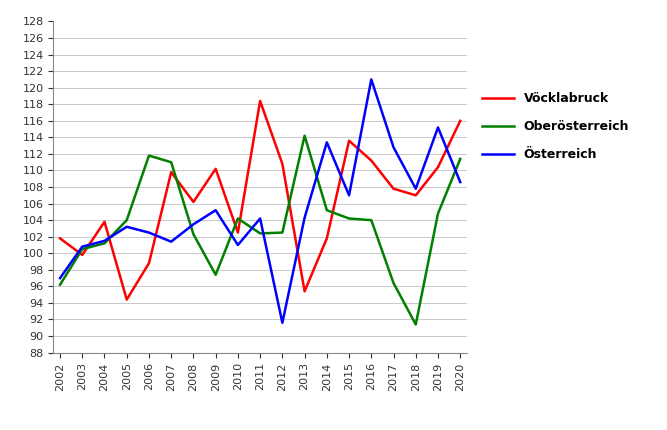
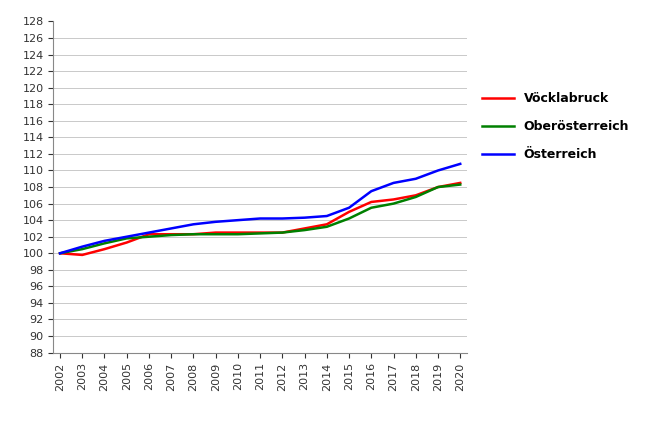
Vöcklabruck/2002: 101.8 -> 100.0
Oberösterreich/2002: 96.2 -> 100.0
Österreich/2002: 97.0 -> 100.0
Vöcklabruck/2004: 103.8 -> 100.5
Vöcklabruck/2005: 94.4 -> 101.3
Oberösterreich/2005: 104.0 -> 101.8
Österreich/2005: 103.2 -> 102.0
Vöcklabruck/2006: 98.8 -> 102.3
Oberösterreich/2006: 111.8 -> 102.0
Vöcklabruck/2007: 109.8 -> 102.3
Oberösterreich/2007: 111.0 -> 102.2
Österreich/2007: 101.4 -> 103.0
Vöcklabruck/2008: 106.2 -> 102.3
Vöcklabruck/2009: 110.2 -> 102.5
Oberösterreich/2009: 97.4 -> 102.3
Österreich/2009: 105.2 -> 103.8
Oberösterreich/2010: 104.2 -> 102.3
Österreich/2010: 101.0 -> 104.0
Vöcklabruck/2011: 118.4 -> 102.5
Vöcklabruck/2012: 110.8 -> 102.5
Österreich/2012: 91.6 -> 104.2
Vöcklabruck/2013: 95.4 -> 103.0
Oberösterreich/2013: 114.2 -> 102.8
Vöcklabruck/2014: 101.8 -> 103.5
Oberösterreich/2014: 105.2 -> 103.2
Österreich/2014: 113.4 -> 104.5
Vöcklabruck/2015: 113.6 -> 105.0
Österreich/2015: 107.0 -> 105.5
Vöcklabruck/2016: 111.2 -> 106.2
Oberösterreich/2016: 104.0 -> 105.5
Österreich/2016: 121.0 -> 107.5
Vöcklabruck/2017: 107.8 -> 106.5
Oberösterreich/2017: 96.4 -> 106.0
Österreich/2017: 112.8 -> 108.5
Oberösterreich/2018: 91.4 -> 106.8
Österreich/2018: 107.8 -> 109.0
Vöcklabruck/2019: 110.4 -> 108.0
Oberösterreich/2019: 104.8 -> 108.0
Österreich/2019: 115.2 -> 110.0
Vöcklabruck/2020: 116.0 -> 108.5
Oberösterreich/2020: 111.4 -> 108.3
Österreich/2020: 108.6 -> 110.8
